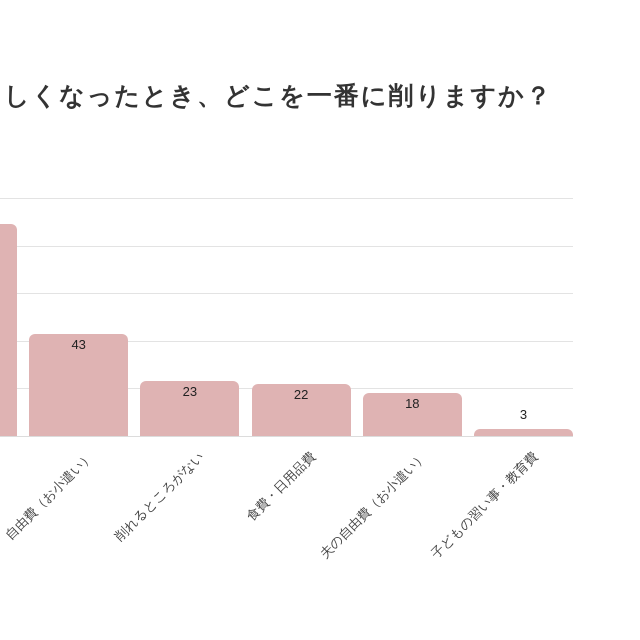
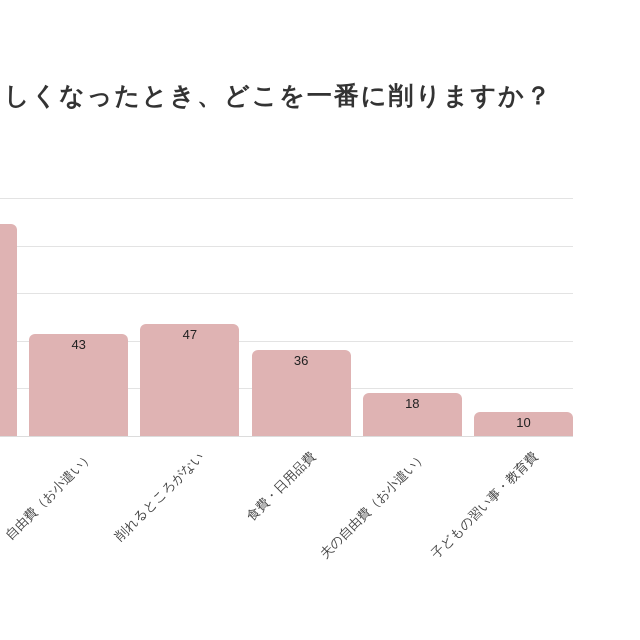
削れるところがない: 23 -> 47
食費・日用品費: 22 -> 36
子どもの習い事・教育費: 3 -> 10
